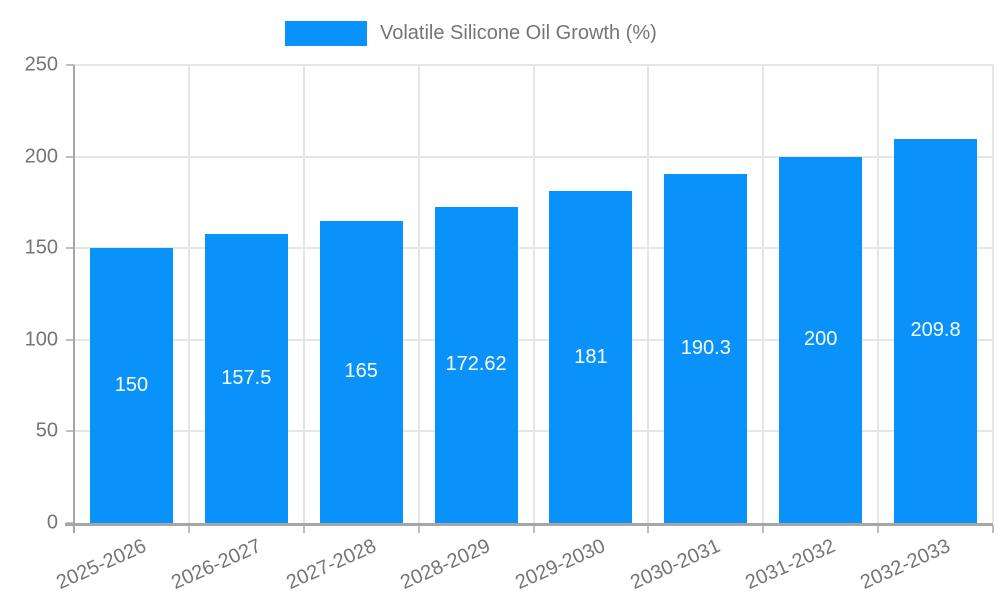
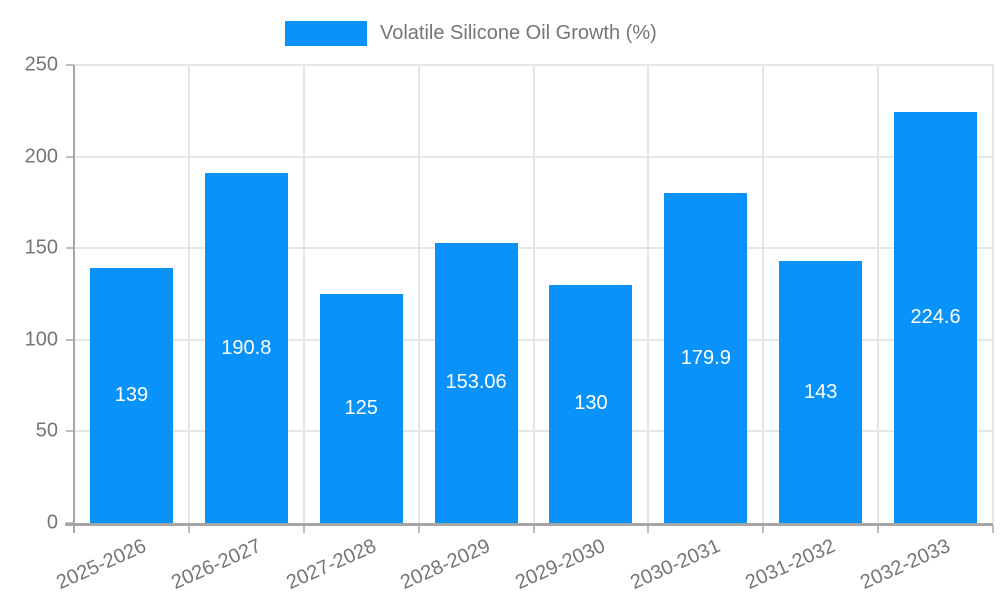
2025-2026: 150 -> 139
2026-2027: 157.5 -> 190.8
2027-2028: 165 -> 125
2028-2029: 172.62 -> 153.06
2029-2030: 181 -> 130
2030-2031: 190.3 -> 179.9
2031-2032: 200 -> 143
2032-2033: 209.8 -> 224.6
